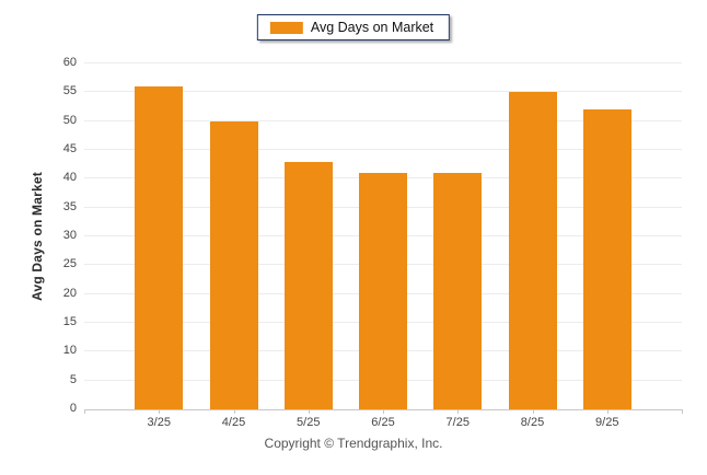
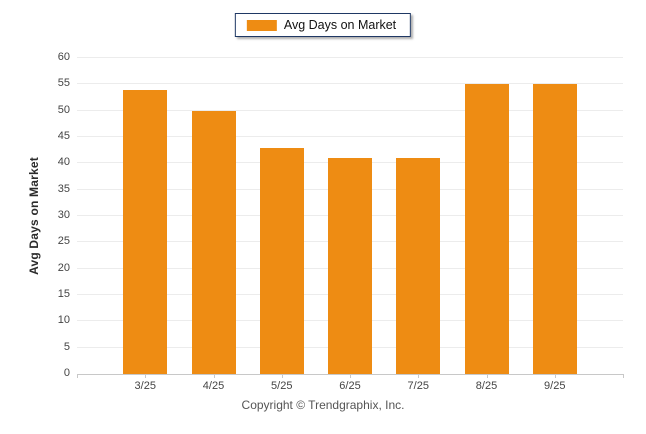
3/25: 56 -> 54
9/25: 52 -> 55
